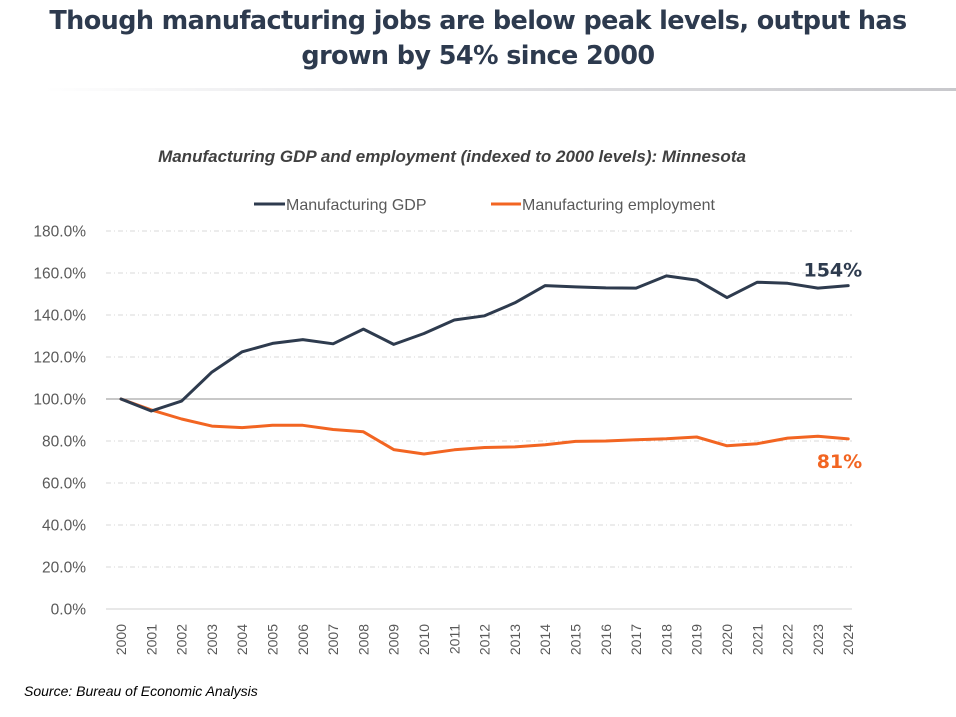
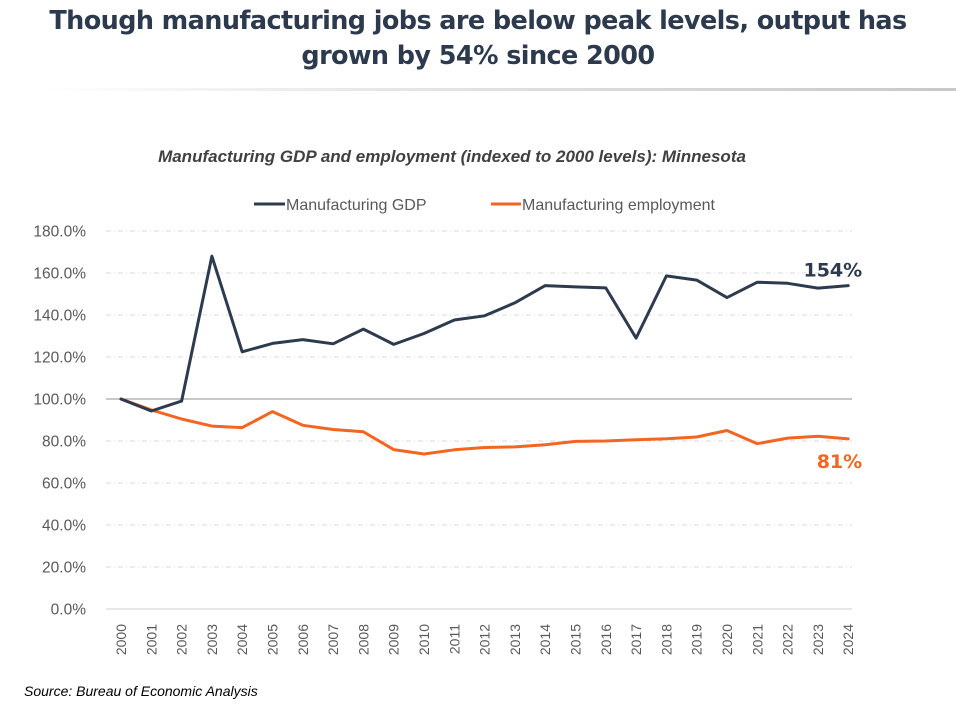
Manufacturing GDP/2003: 113% -> 168%
Manufacturing employment/2005: 88% -> 94%
Manufacturing GDP/2017: 153% -> 129%
Manufacturing employment/2020: 78% -> 85%
